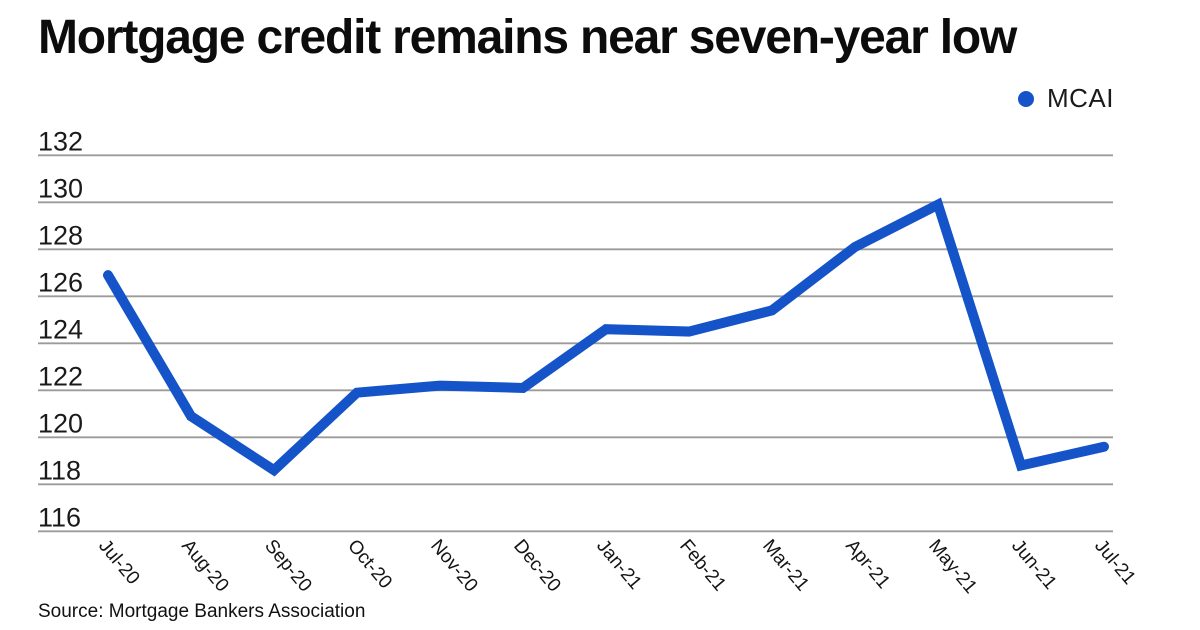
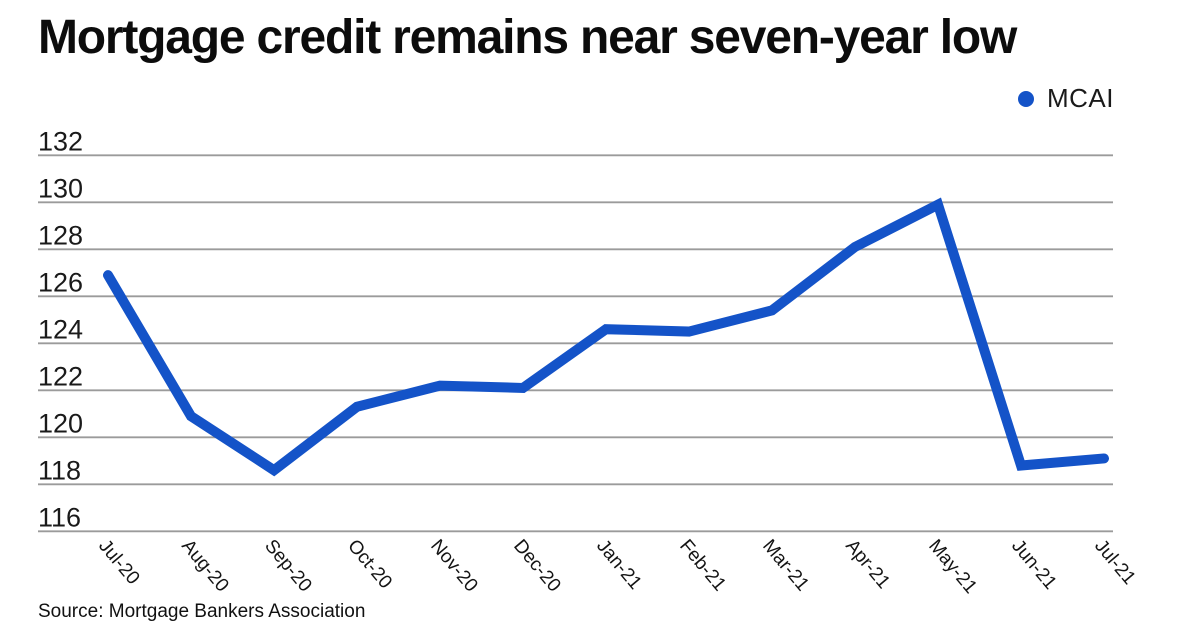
Oct-20: 121.9 -> 121.3
Jul-21: 119.6 -> 119.1
